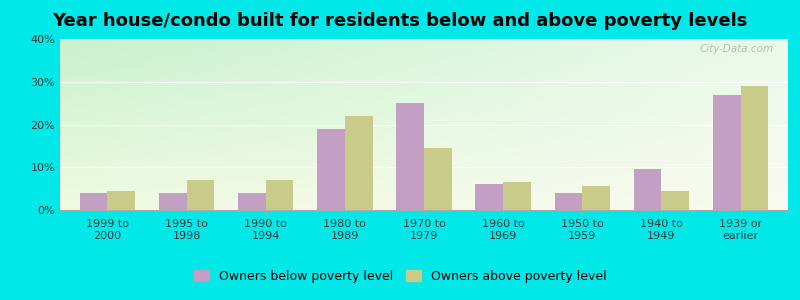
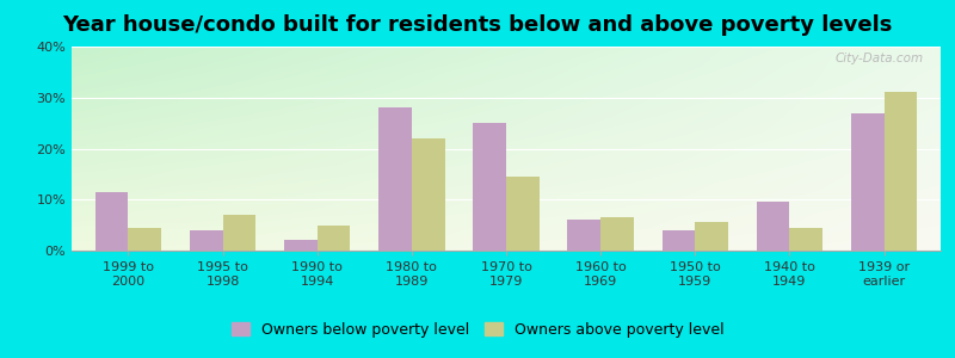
Owners below poverty level/1999 to 2000: 4.0% -> 11.5%
Owners below poverty level/1990 to 1994: 4.0% -> 2.0%
Owners above poverty level/1990 to 1994: 7.0% -> 5.0%
Owners below poverty level/1980 to 1989: 19.0% -> 28.0%
Owners above poverty level/1939 or earlier: 29.0% -> 31.0%
